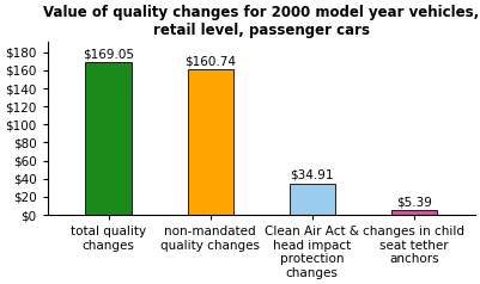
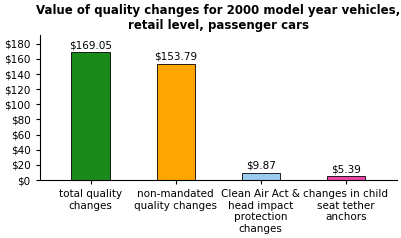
non-mandated quality changes: $160.74 -> $153.79
Clean Air Act & head impact protection changes: $34.91 -> $9.87
